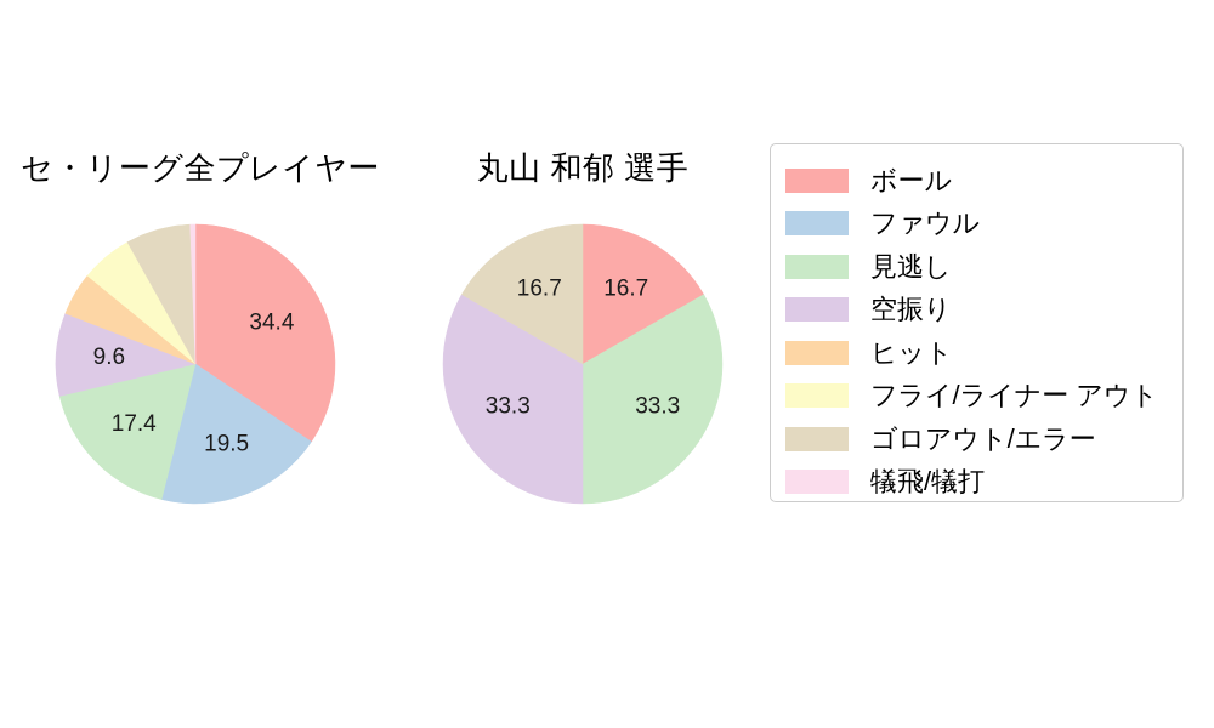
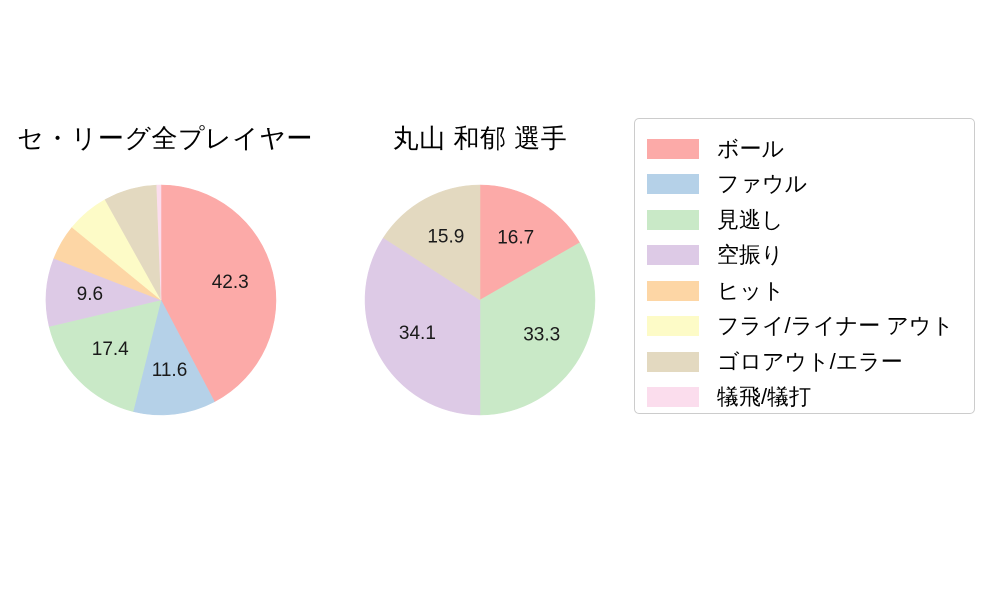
セ・リーグ全プレイヤー/ボール: 34.4 -> 42.3
セ・リーグ全プレイヤー/ファウル: 19.5 -> 11.6
丸山 和郁 選手/空振り: 33.3 -> 34.1
丸山 和郁 選手/ゴロアウト/エラー: 16.7 -> 15.9
